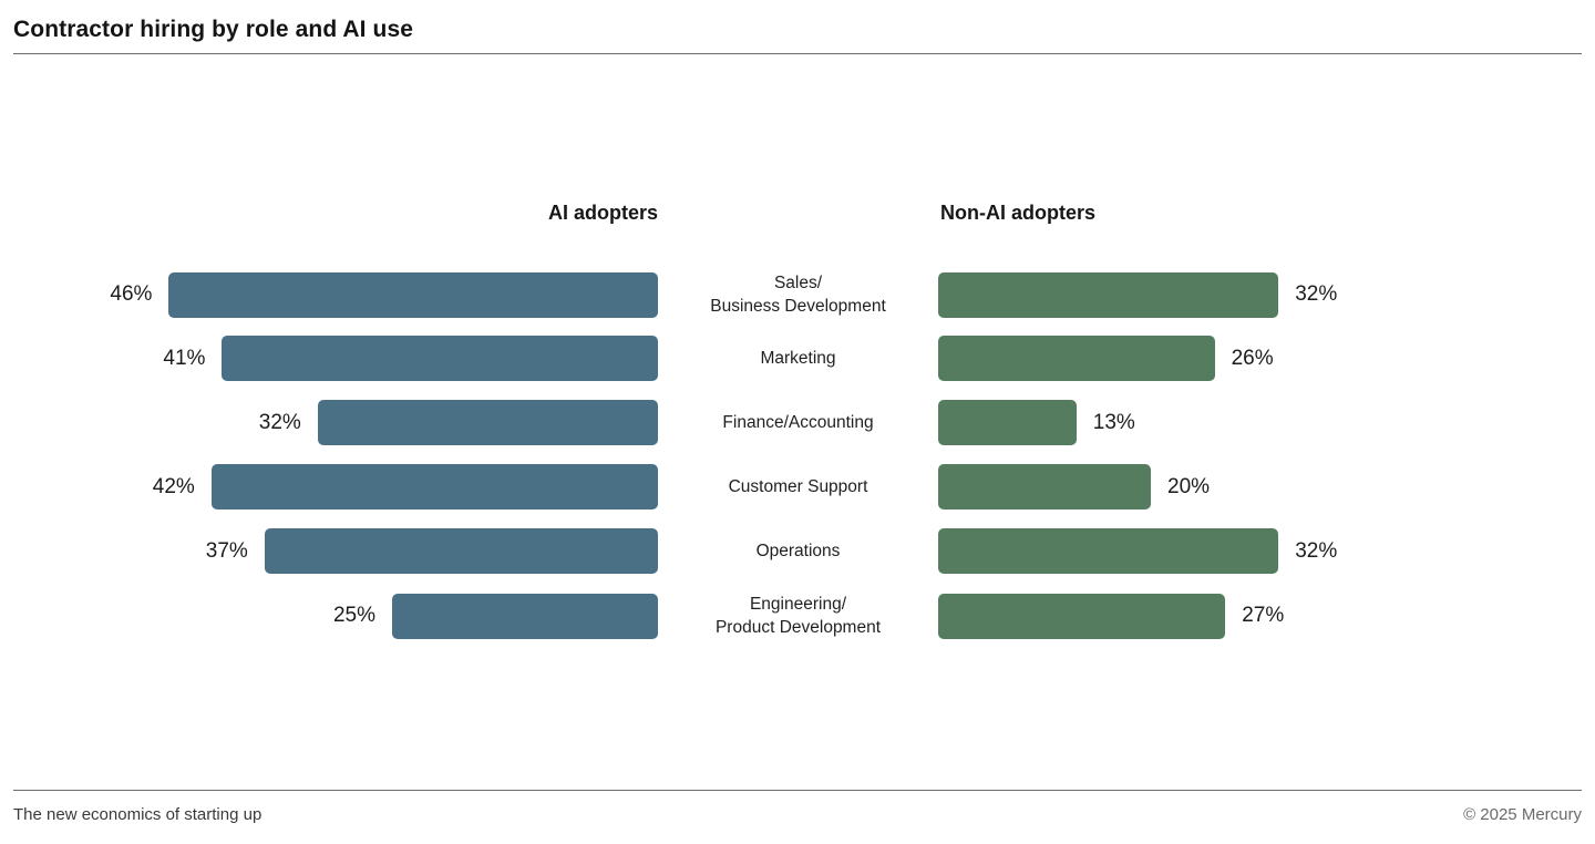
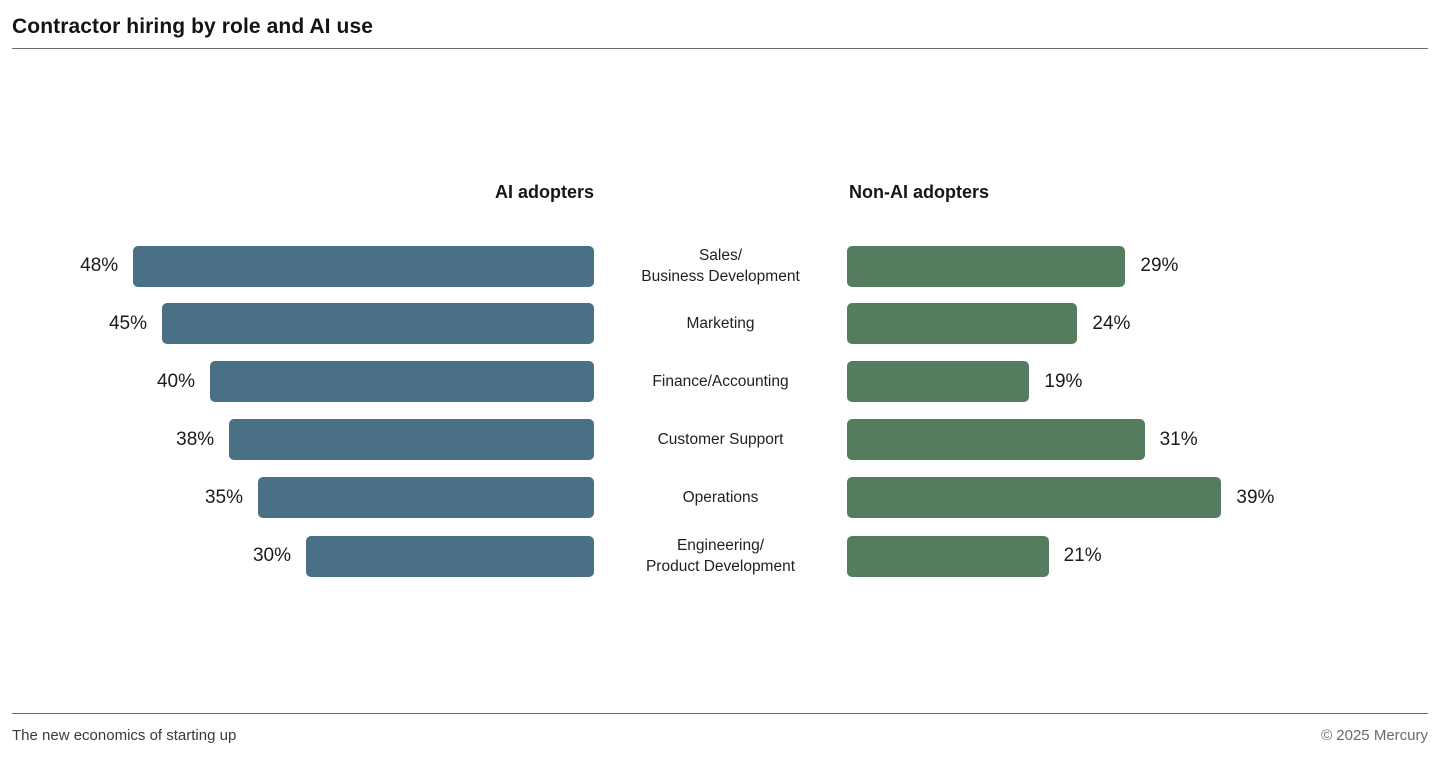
AI adopters/Sales/Business Development: 46% -> 48%
Non-AI adopters/Sales/Business Development: 32% -> 29%
AI adopters/Marketing: 41% -> 45%
Non-AI adopters/Marketing: 26% -> 24%
AI adopters/Finance/Accounting: 32% -> 40%
Non-AI adopters/Finance/Accounting: 13% -> 19%
AI adopters/Customer Support: 42% -> 38%
Non-AI adopters/Customer Support: 20% -> 31%
AI adopters/Operations: 37% -> 35%
Non-AI adopters/Operations: 32% -> 39%
AI adopters/Engineering/Product Development: 25% -> 30%
Non-AI adopters/Engineering/Product Development: 27% -> 21%
